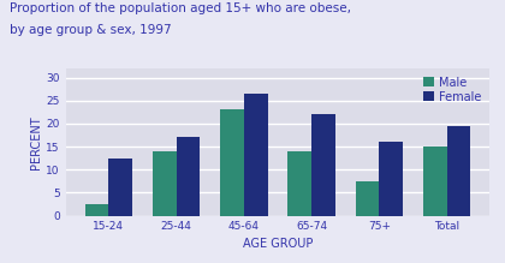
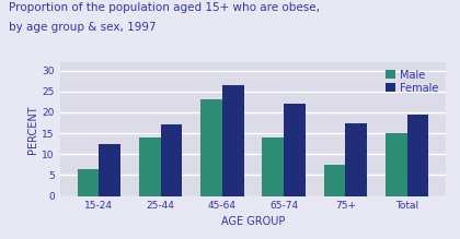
Male/15-24: 2.5 -> 6.5
Female/75+: 16.0 -> 17.5
